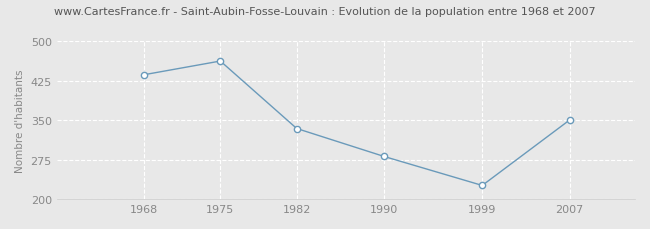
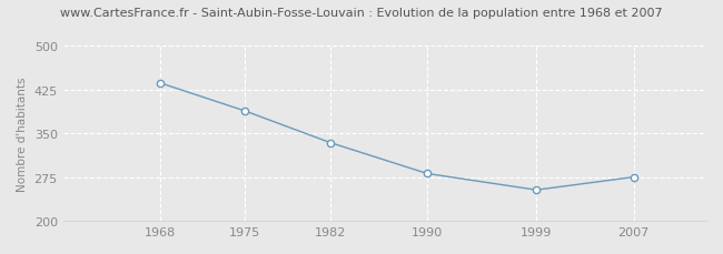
1975: 462 -> 388
1999: 226 -> 253
2007: 350 -> 275
